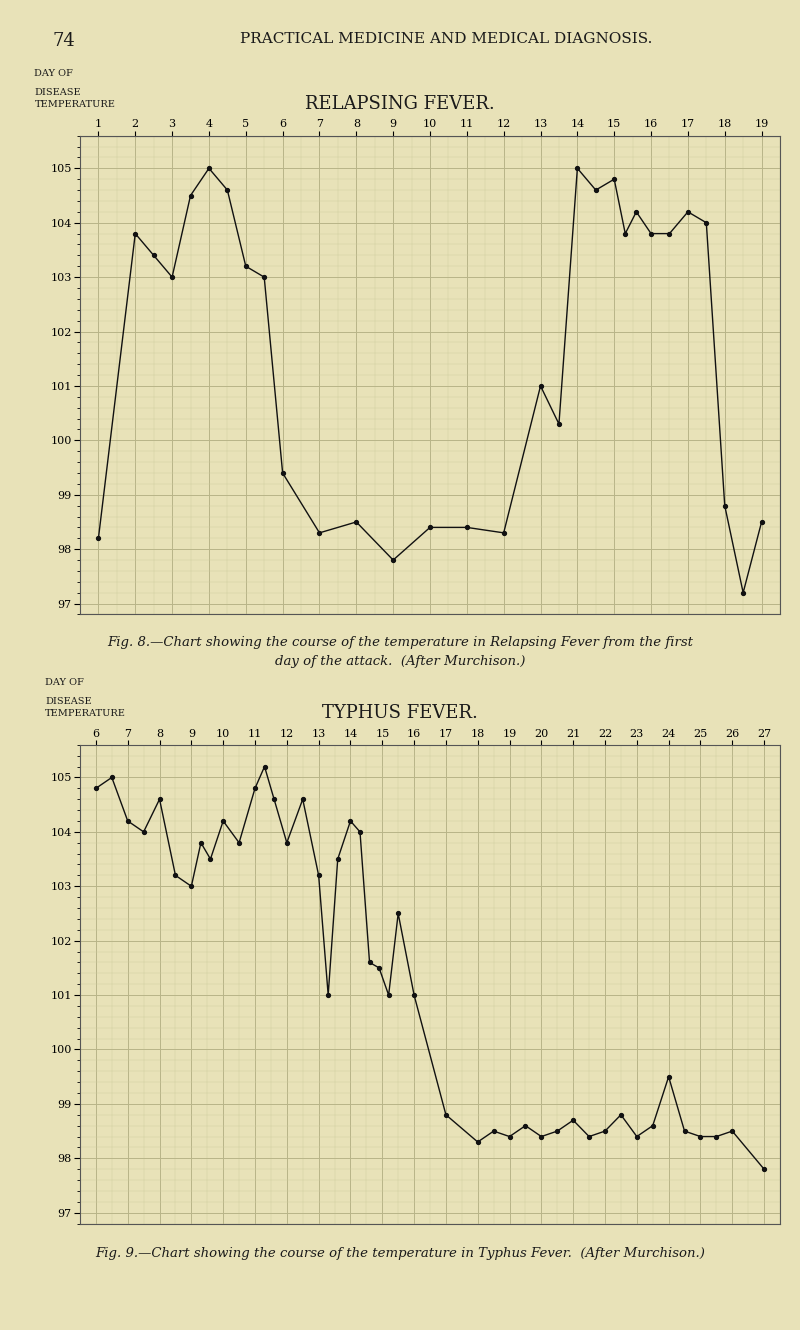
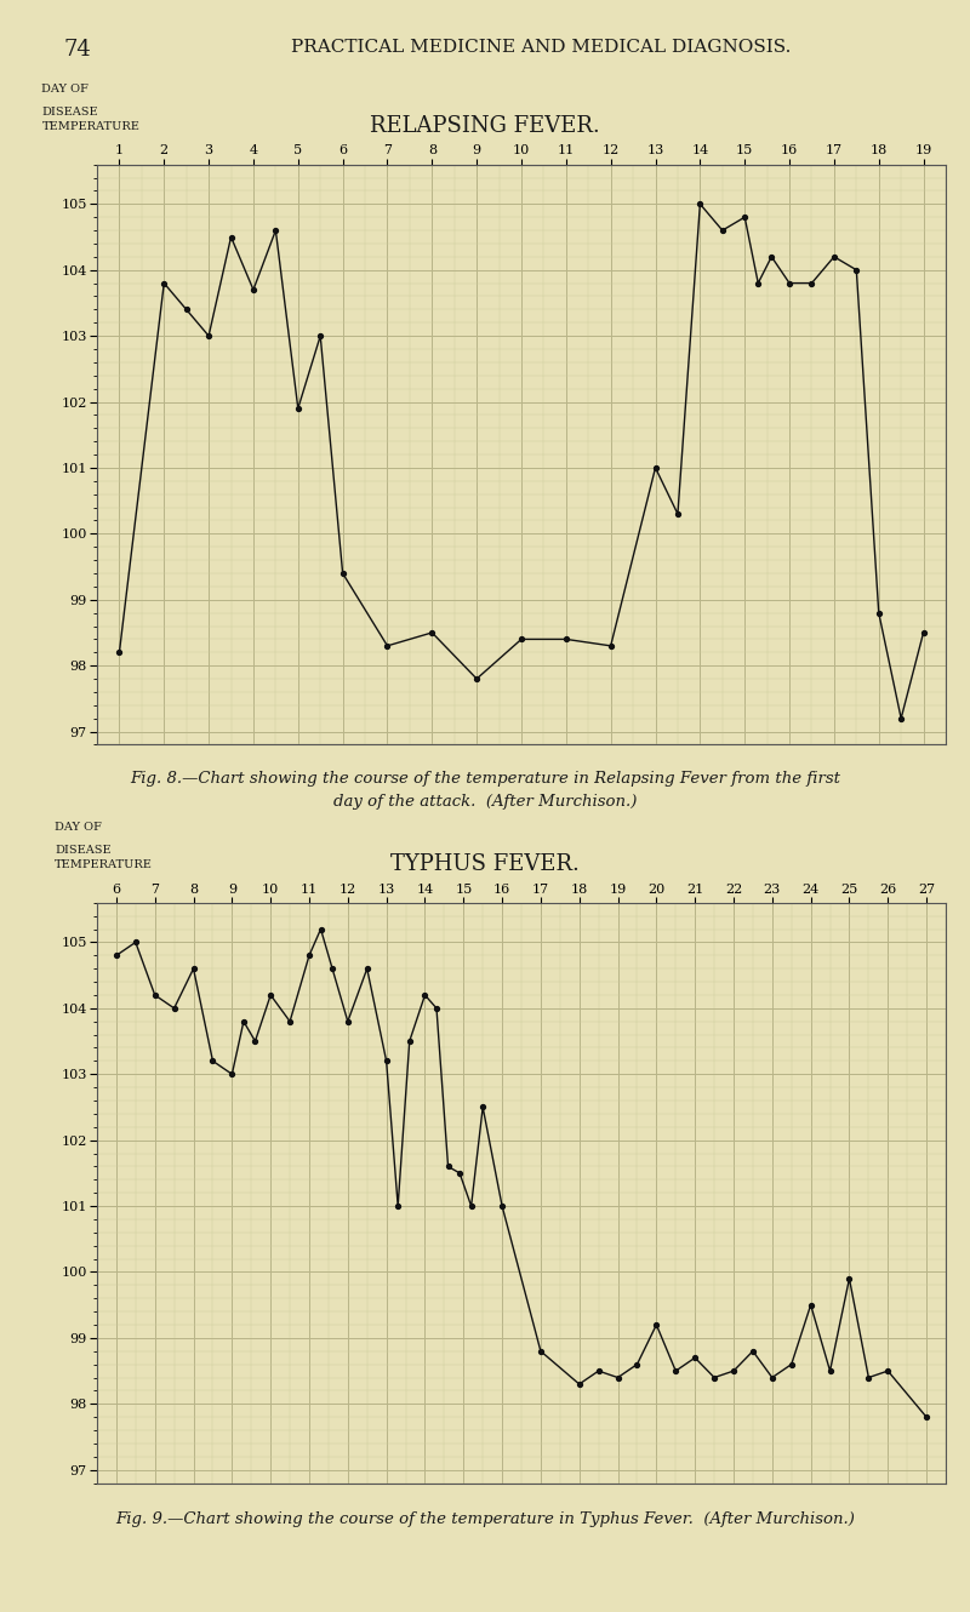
4: 105.0 -> 103.7
5: 103.2 -> 101.9
20: 98.4 -> 99.2
25: 98.4 -> 99.9
